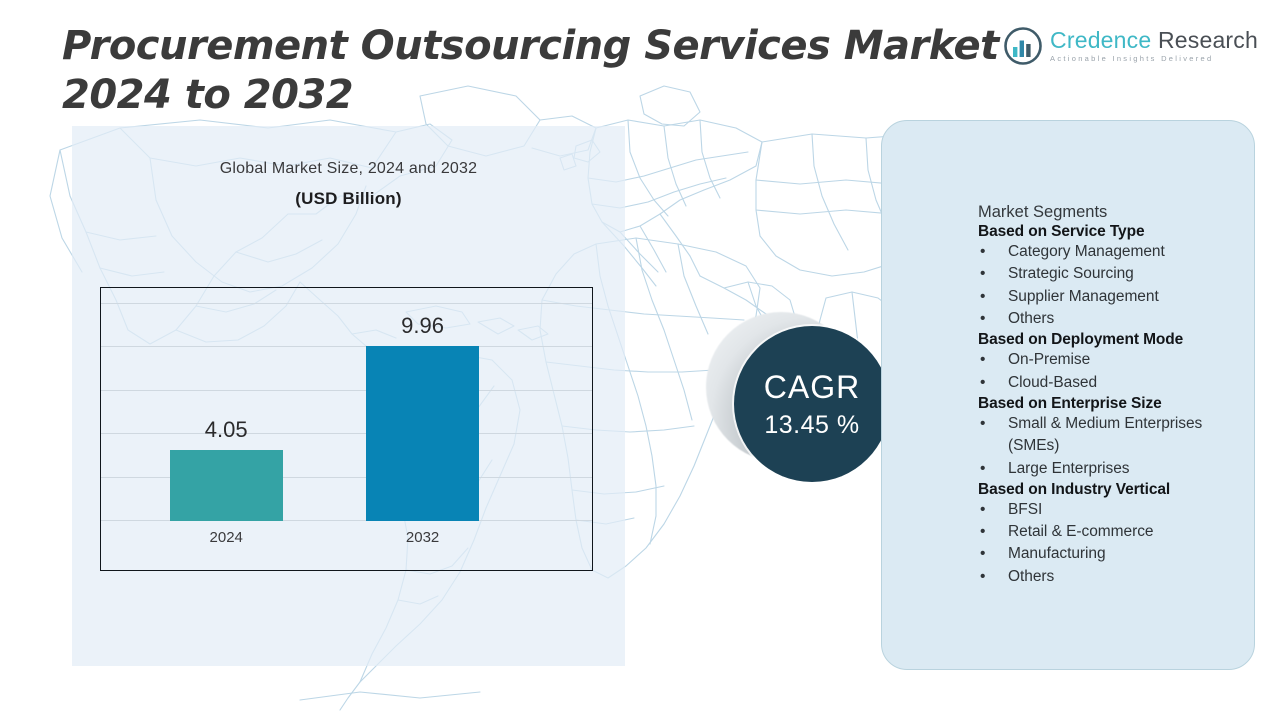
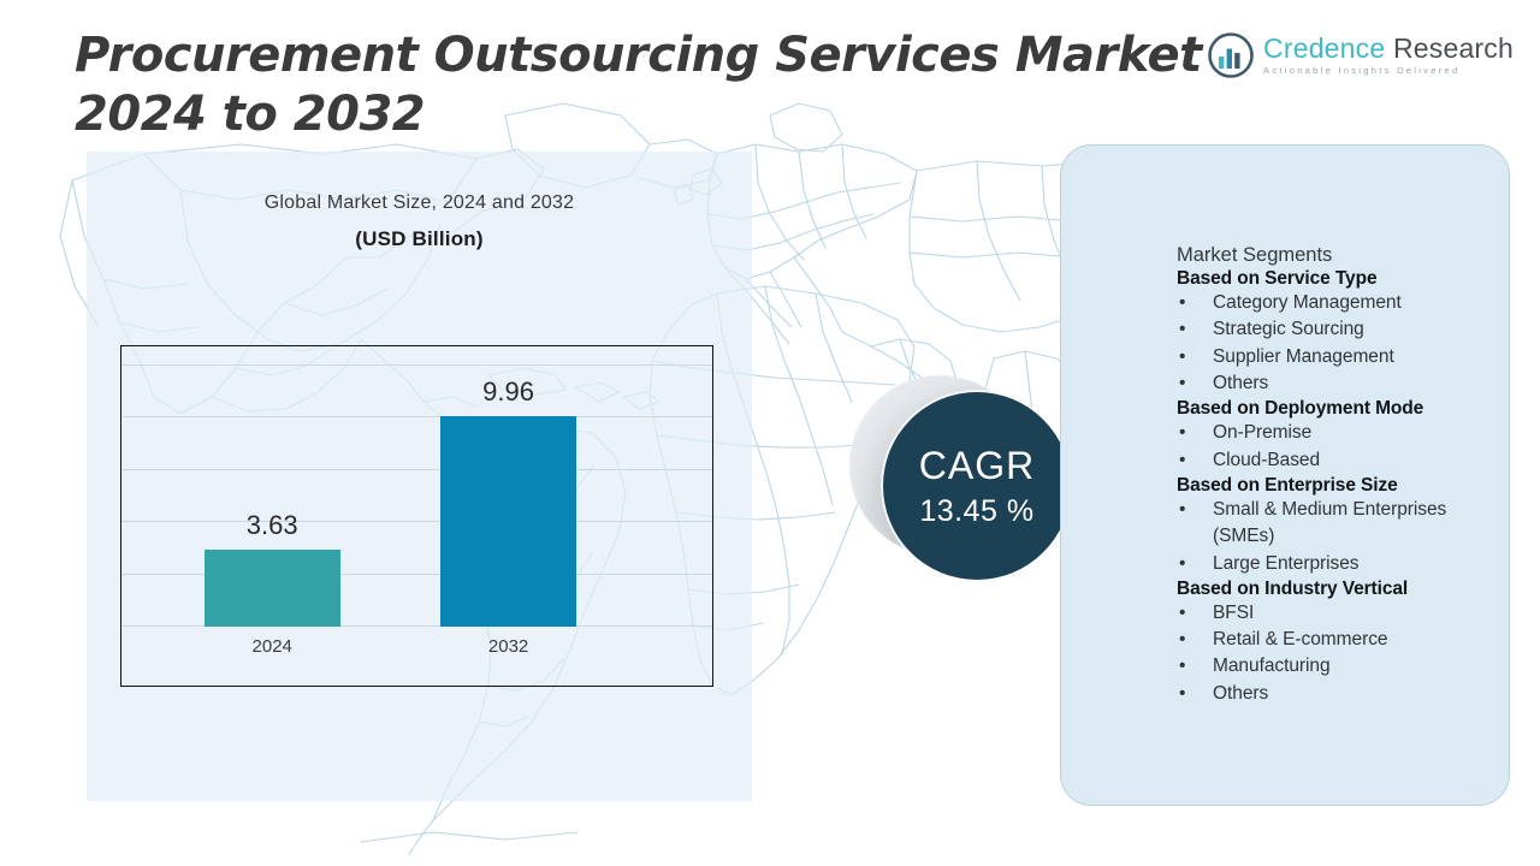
2024: 4.05 -> 3.63
